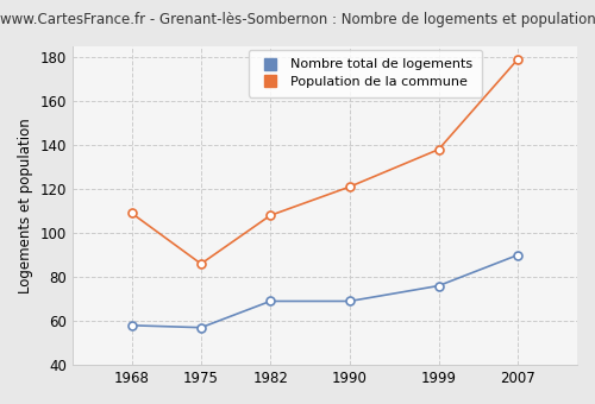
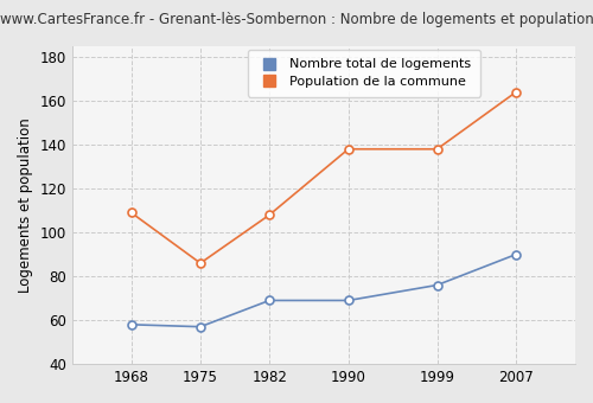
Population de la commune/1990: 121 -> 138
Population de la commune/2007: 179 -> 164
